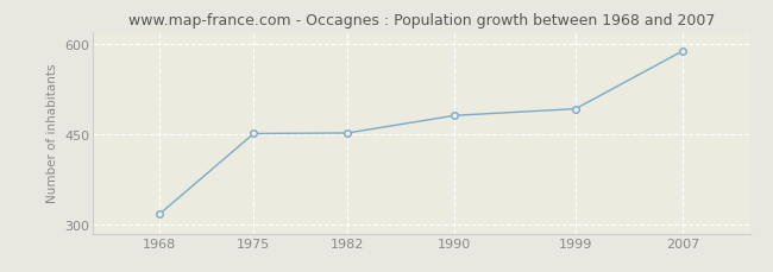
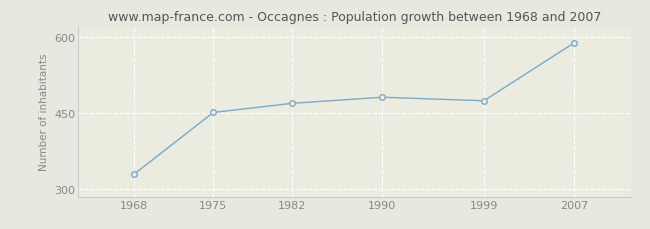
1968: 318 -> 330
1982: 452 -> 469
1999: 492 -> 474
